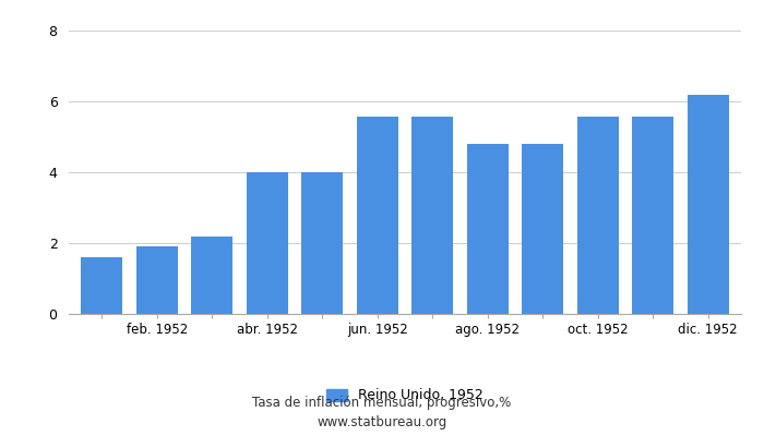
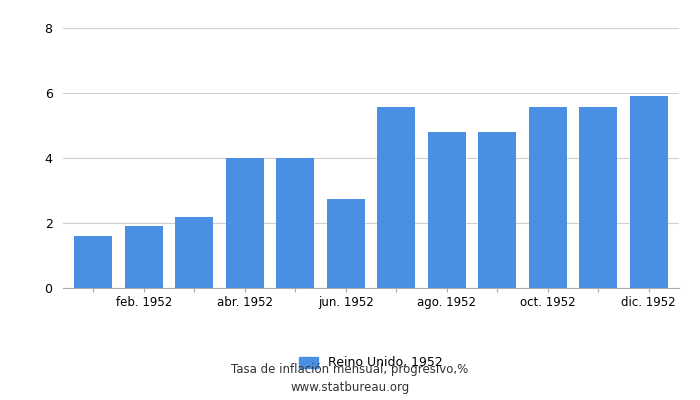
jun. 1952: 5.58 -> 2.75
dic. 1952: 6.19 -> 5.90
